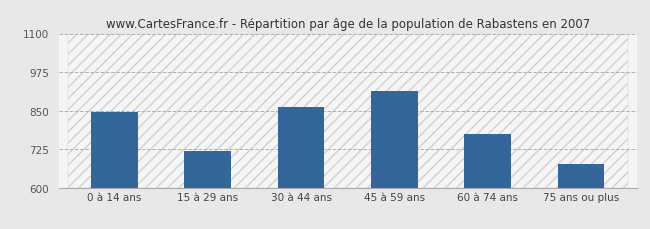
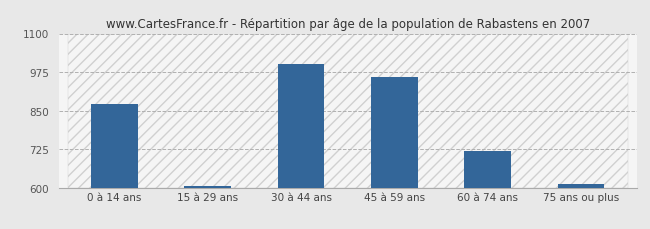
0 à 14 ans: 845 -> 870
15 à 29 ans: 720 -> 604
30 à 44 ans: 860 -> 1000
45 à 59 ans: 915 -> 958
60 à 74 ans: 775 -> 718
75 ans ou plus: 675 -> 613
